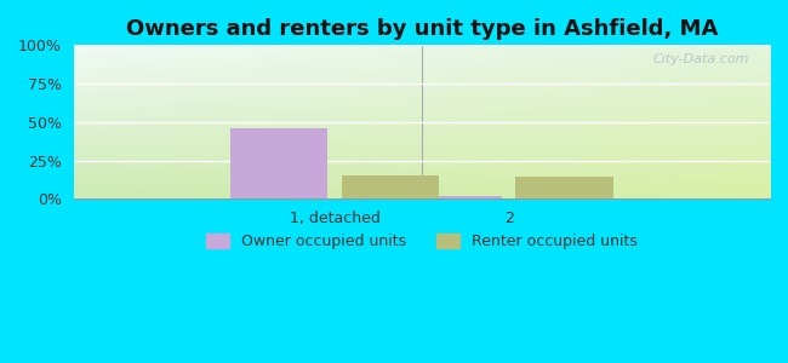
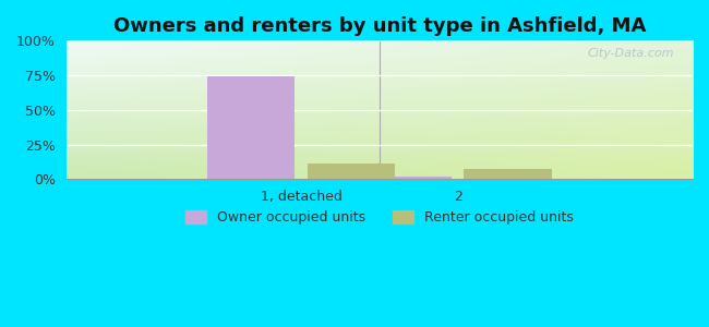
Owner occupied units/1, detached: 46% -> 74%
Renter occupied units/1, detached: 15% -> 11%
Renter occupied units/2: 14% -> 7%
